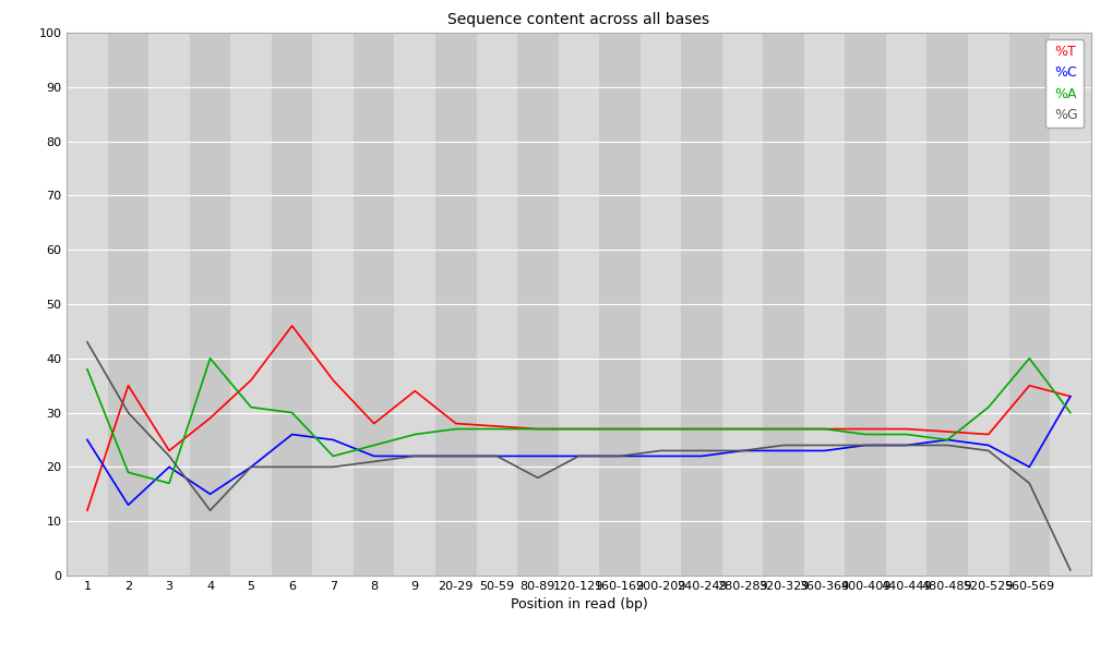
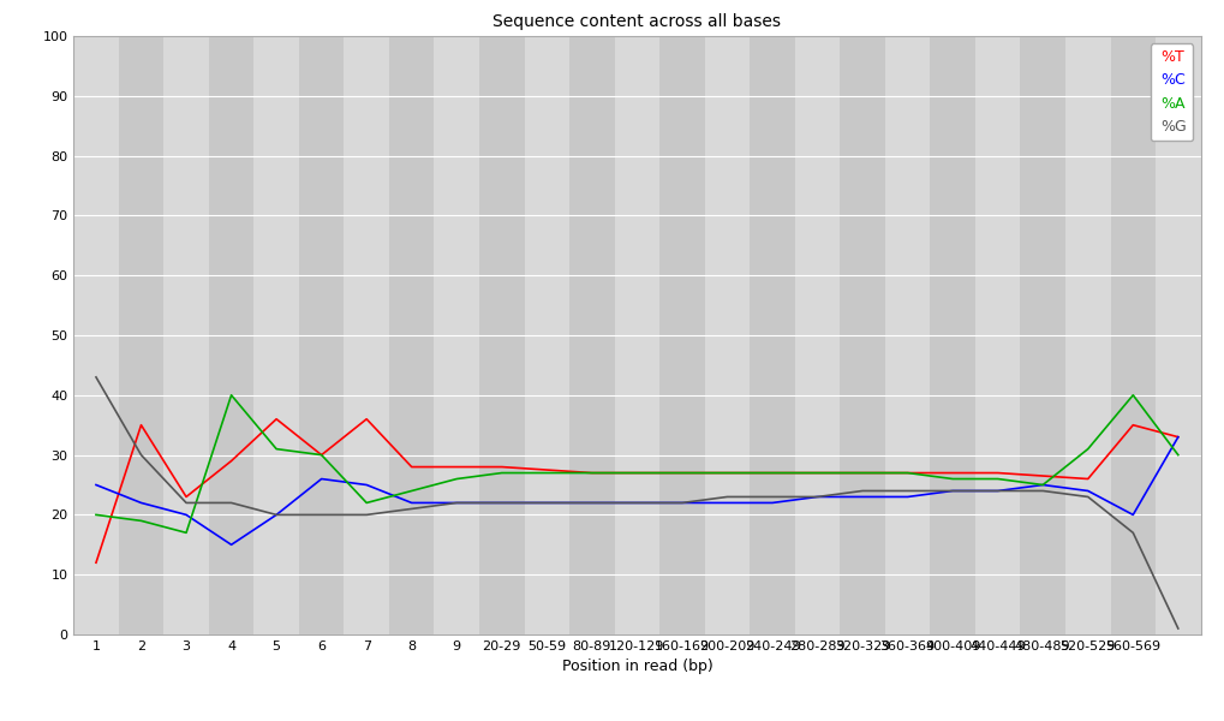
%A/1: 38 -> 20
%C/2: 13 -> 22
%G/4: 12 -> 22
%T/6: 46.0 -> 30.0
%T/9: 34.0 -> 28.0
%G/80-89: 18 -> 22
